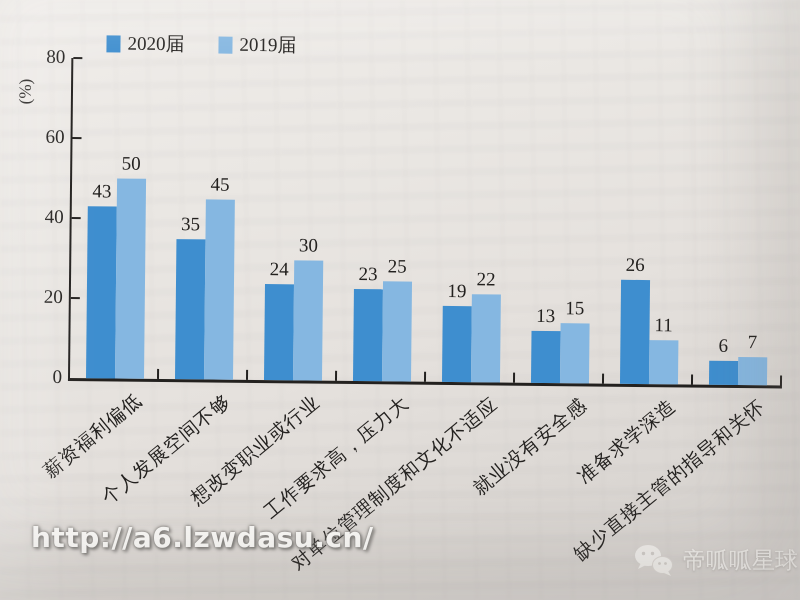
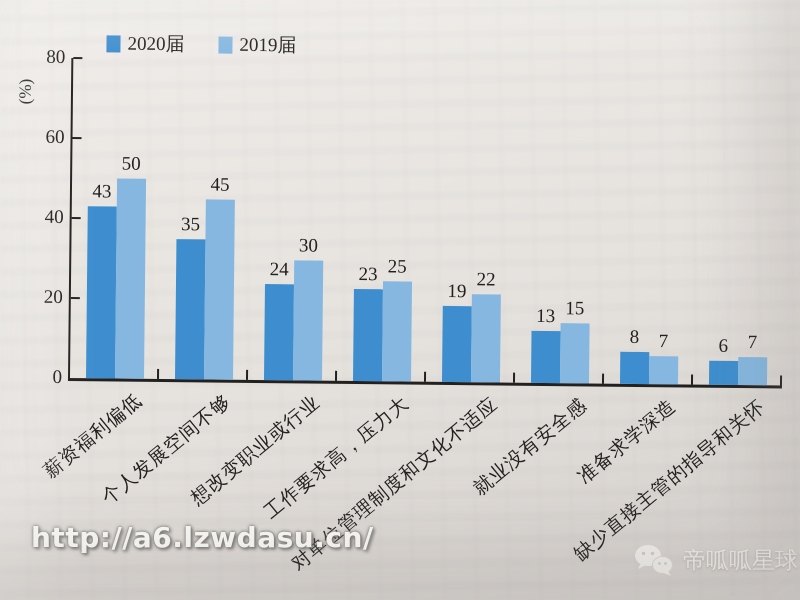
2020届/准备求学深造: 26 -> 8
2019届/准备求学深造: 11 -> 7
